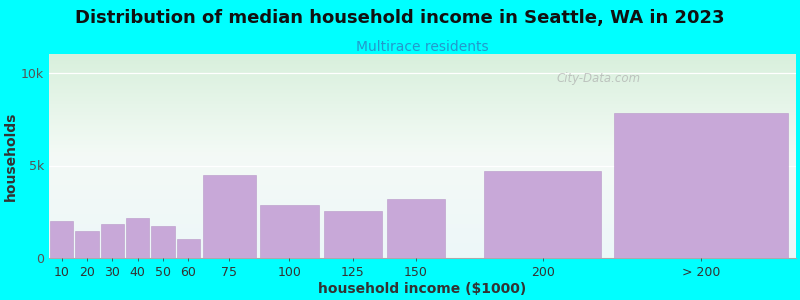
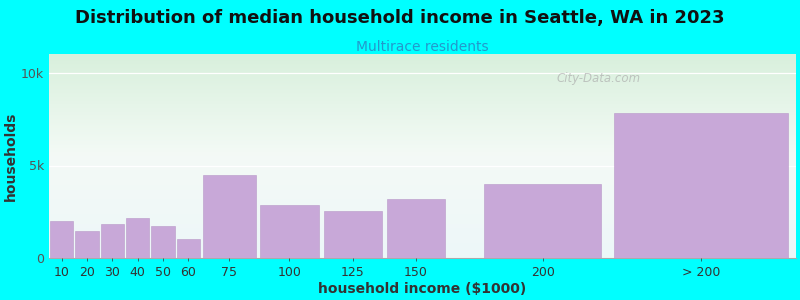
200: 4.7k -> 4.0k
